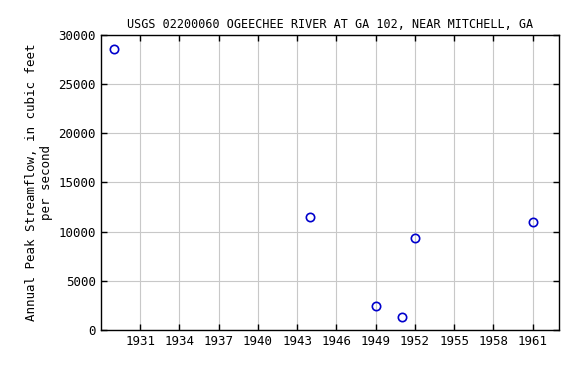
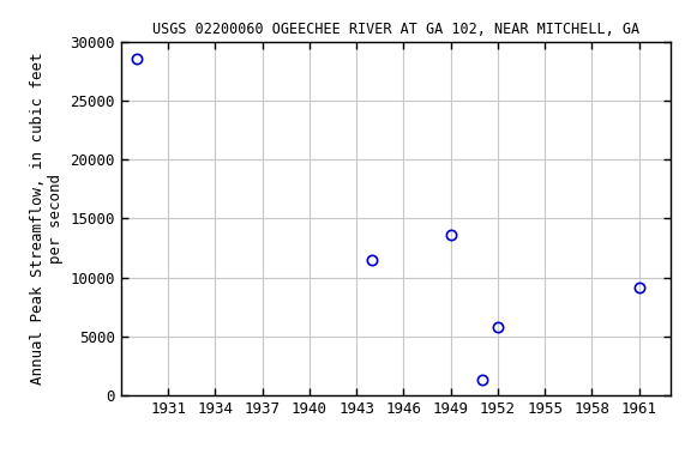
1949: 2500 -> 13600
1952: 9400 -> 5800
1961: 11000 -> 9200
